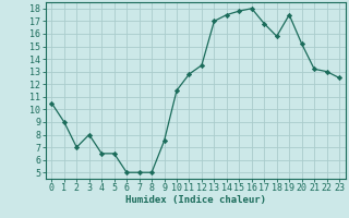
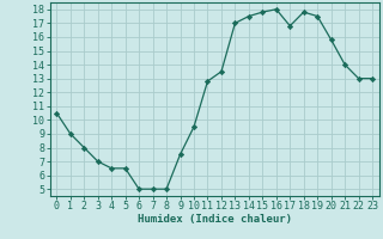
2: 7.0 -> 8.0
3: 8.0 -> 7.0
10: 11.5 -> 9.5
18: 15.8 -> 17.8
20: 15.2 -> 15.8
21: 13.2 -> 14.0
23: 12.5 -> 13.0
